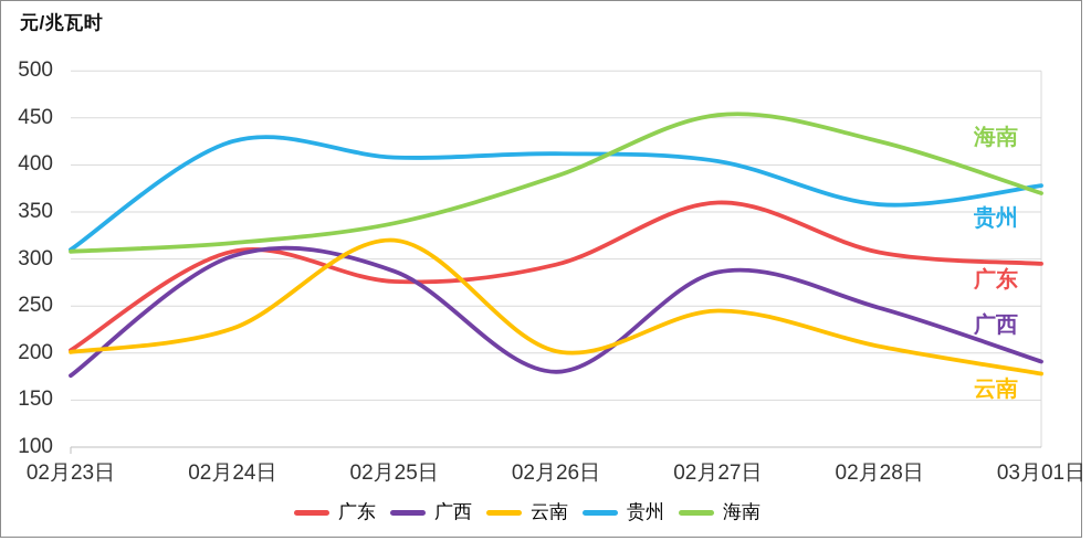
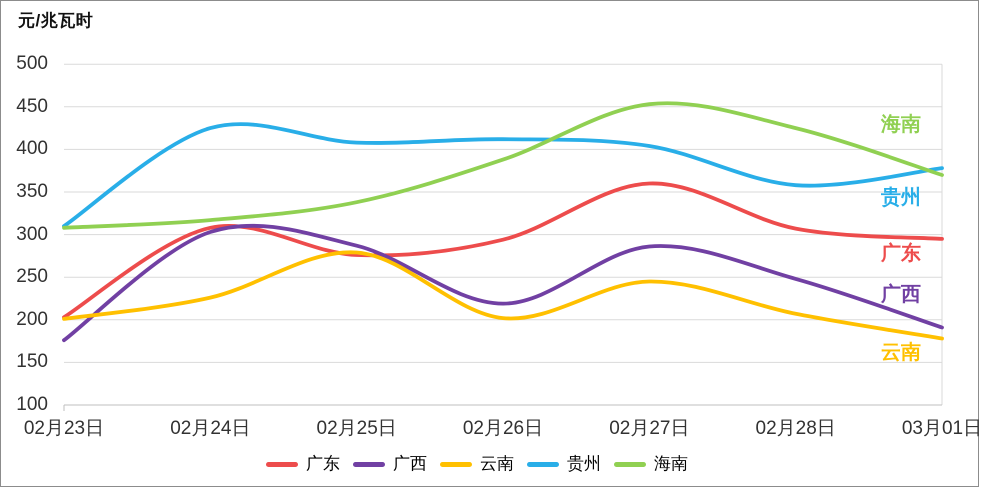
云南/02月25日: 320 -> 280
广西/02月26日: 180 -> 220
